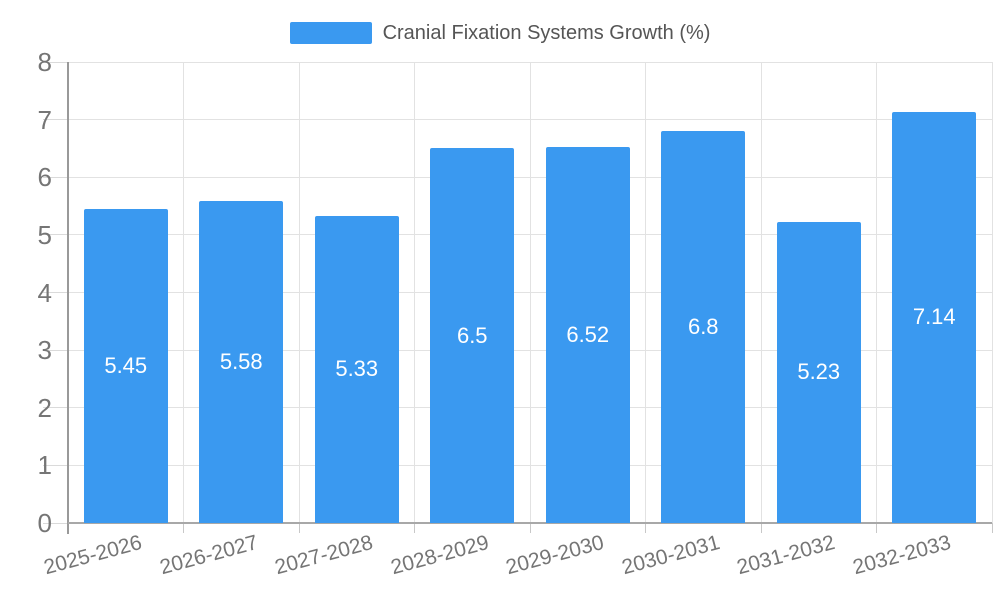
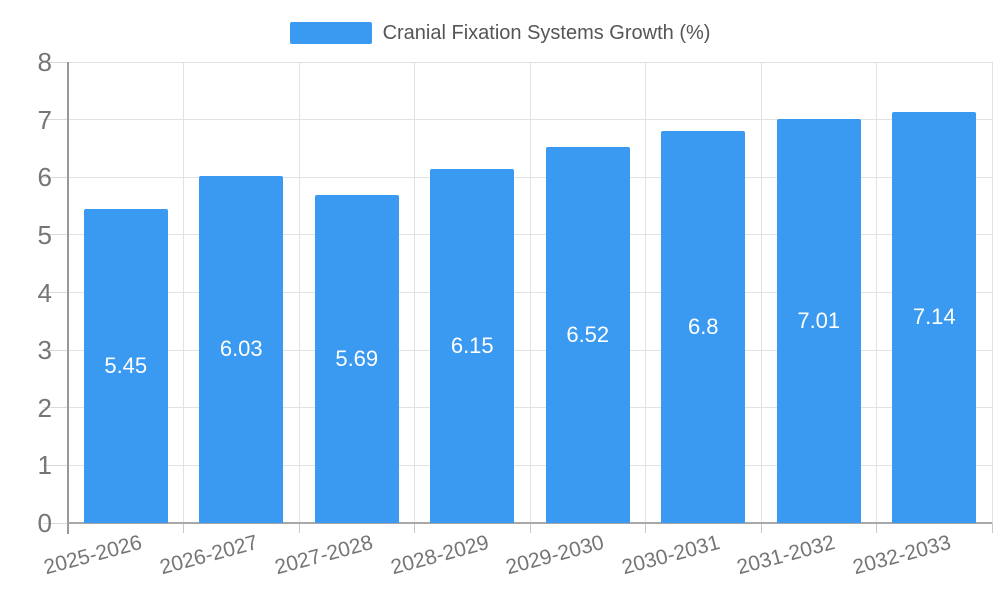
2026-2027: 5.58 -> 6.03
2027-2028: 5.33 -> 5.69
2028-2029: 6.5 -> 6.15
2031-2032: 5.23 -> 7.01
